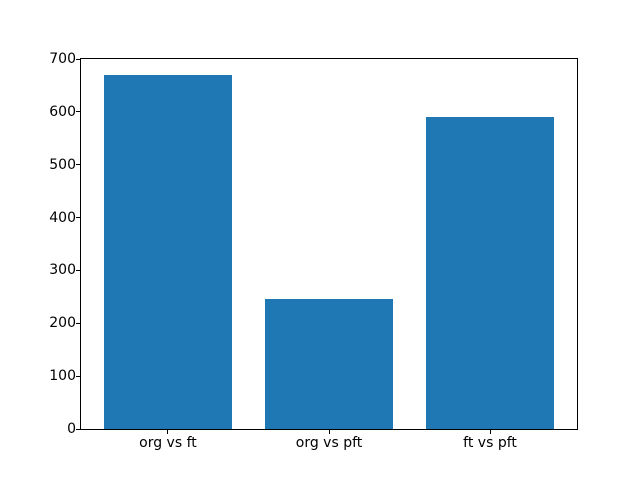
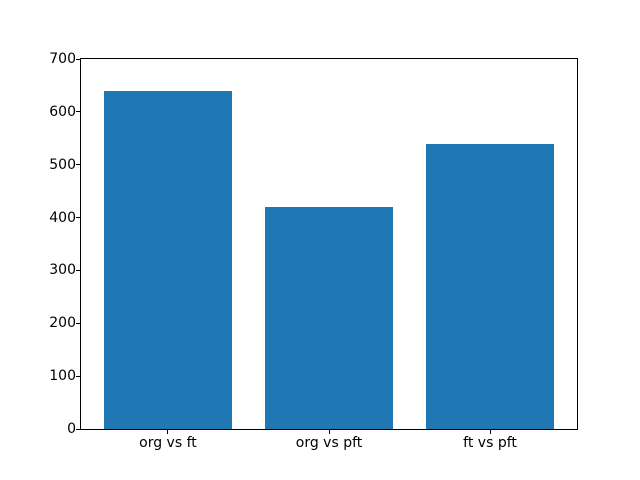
org vs ft: 670 -> 640
org vs pft: 250 -> 420
ft vs pft: 590 -> 540
